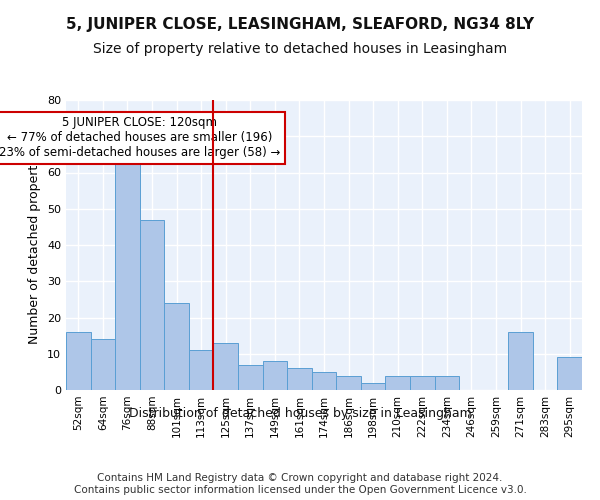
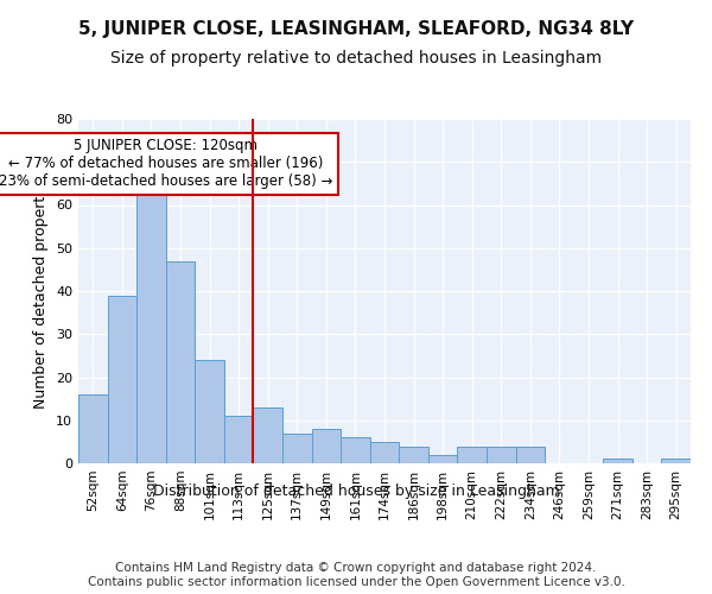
64sqm: 14 -> 39
271sqm: 16 -> 1
295sqm: 9 -> 1
